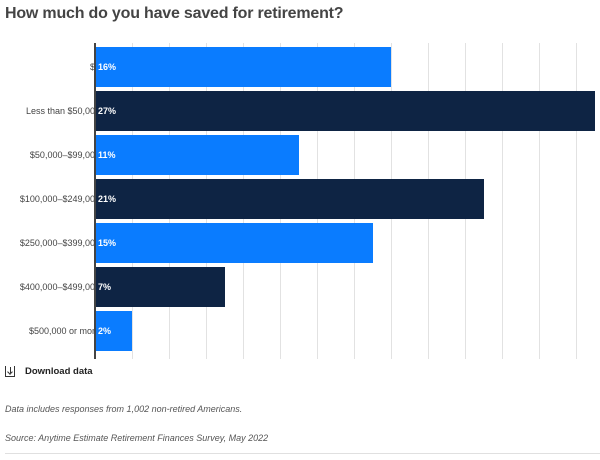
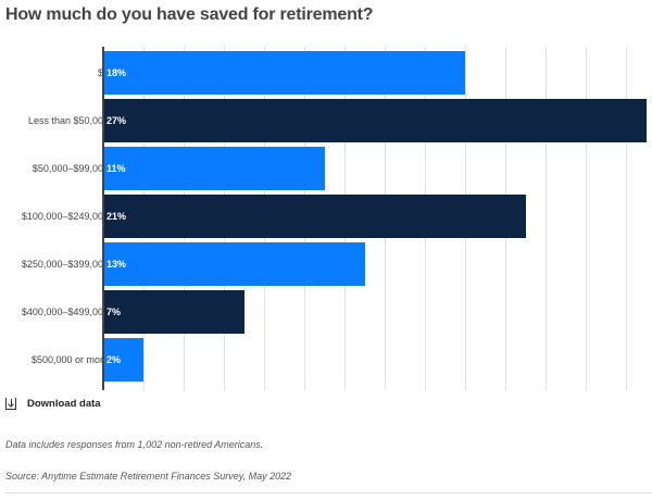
$0: 16% -> 18%
$250,000–$399,000: 15% -> 13%
